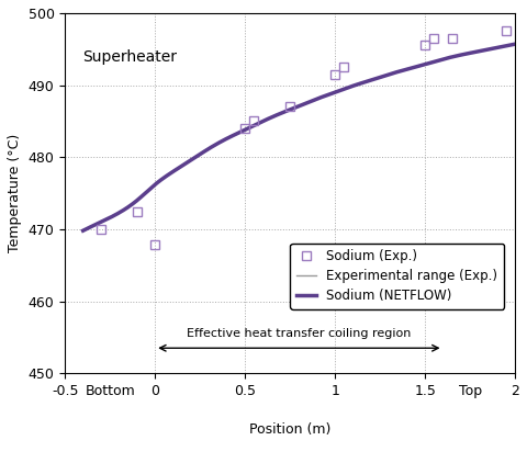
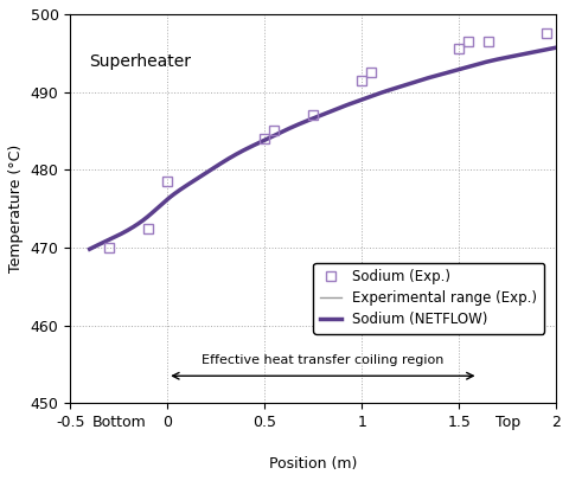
Sodium (Exp.)/0: 467.8 -> 478.5
